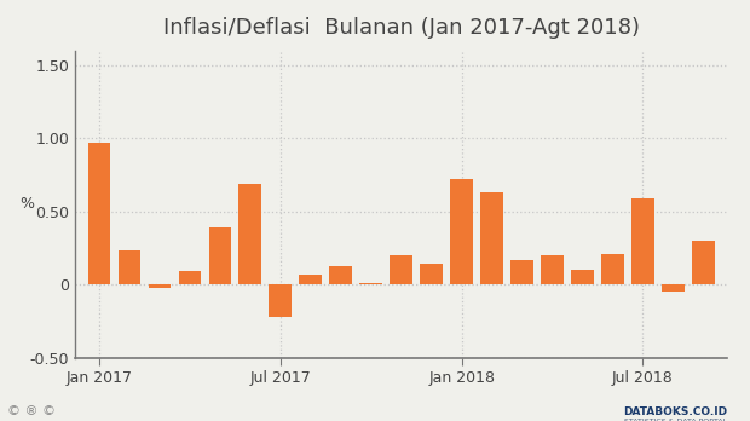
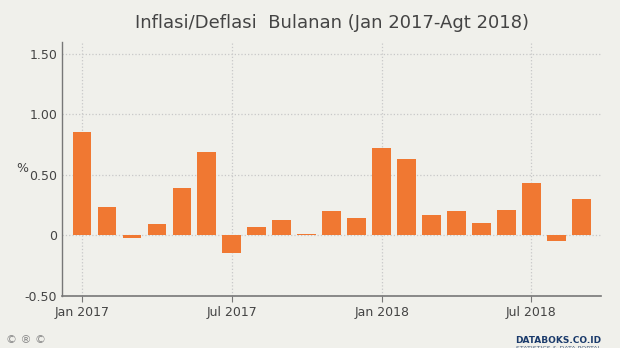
Jan 2017: 0.97 -> 0.85
Jul 2017: -0.22 -> -0.15
Jul 2018: 0.59 -> 0.43
